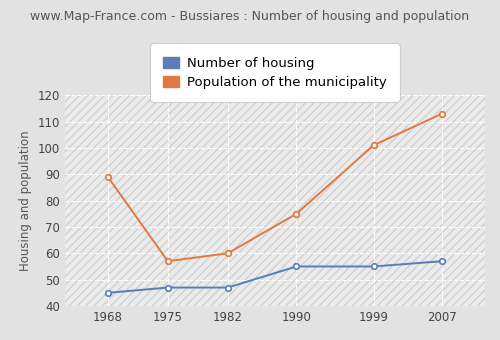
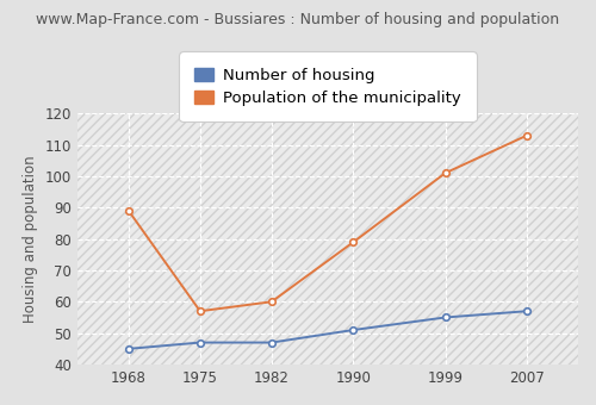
Number of housing/1990: 55 -> 51
Population of the municipality/1990: 75 -> 79
